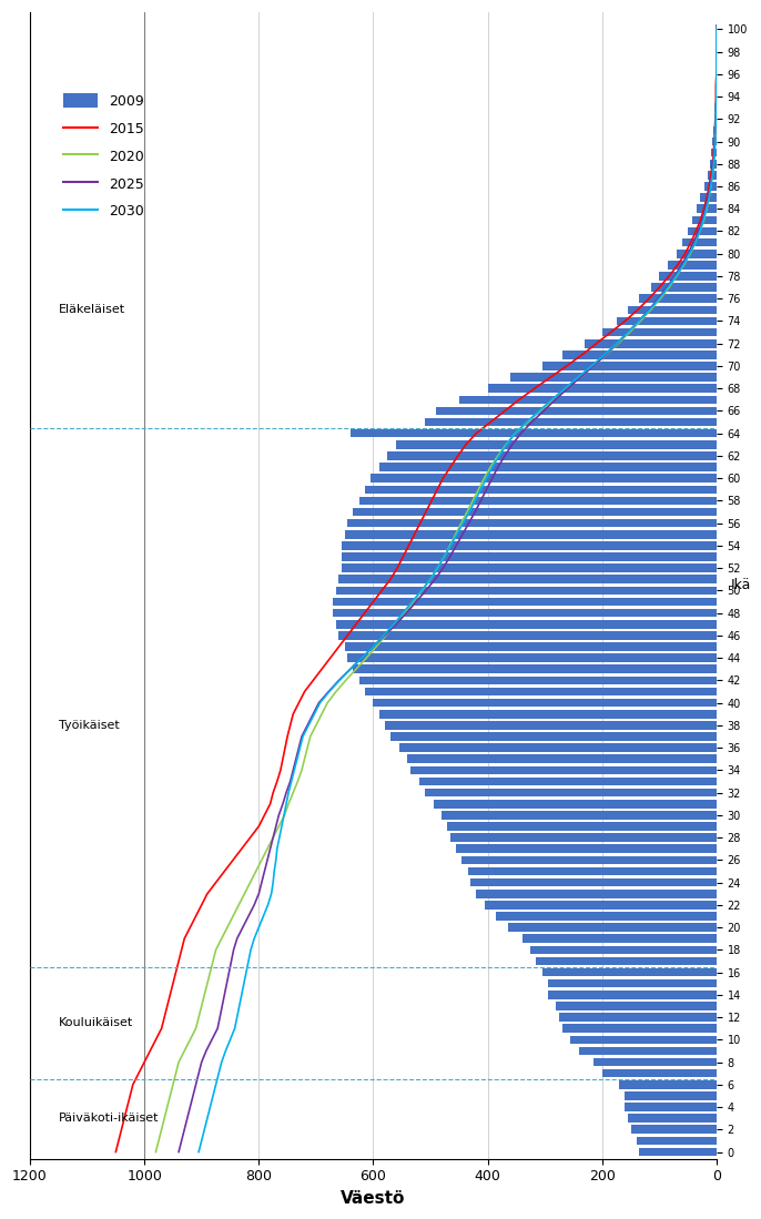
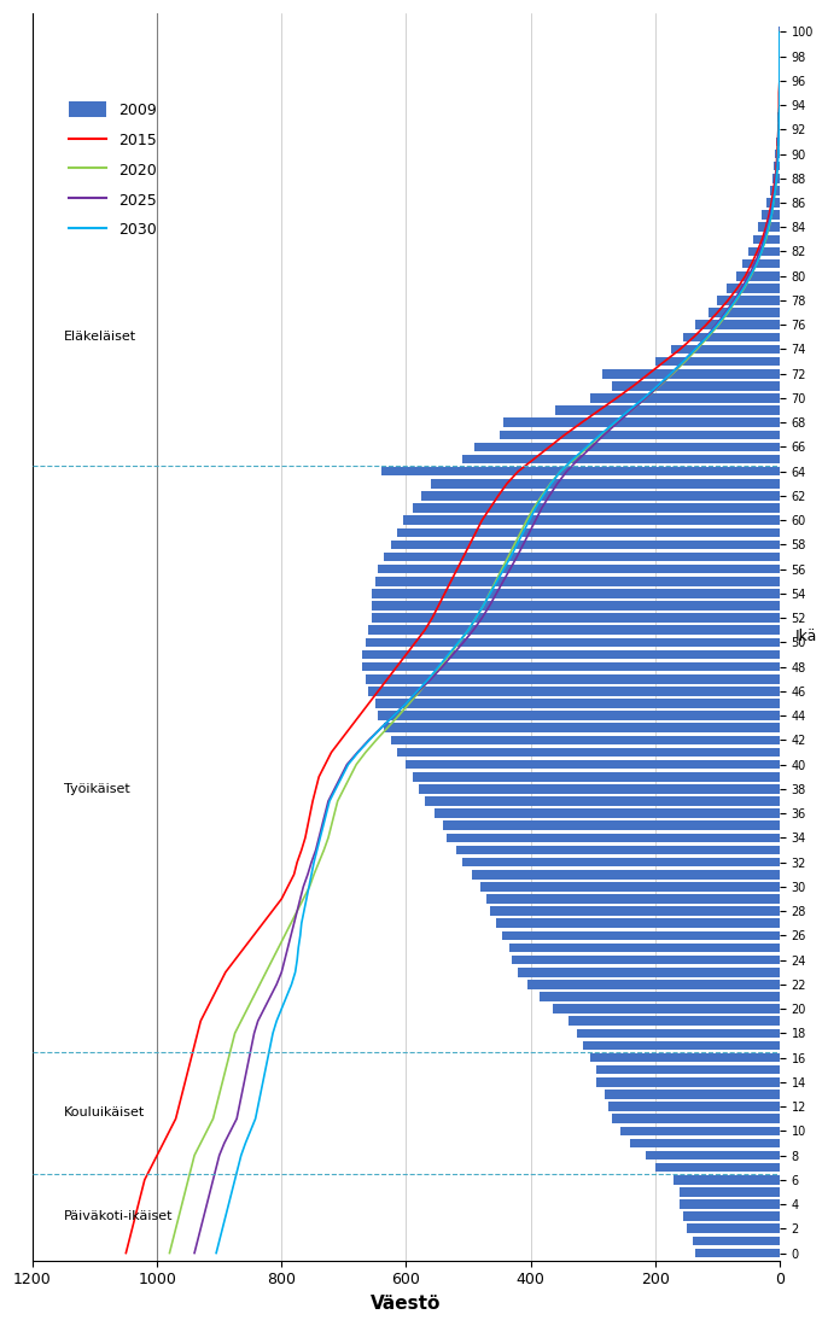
2009/72: 230 -> 284
2009/68: 400 -> 444
